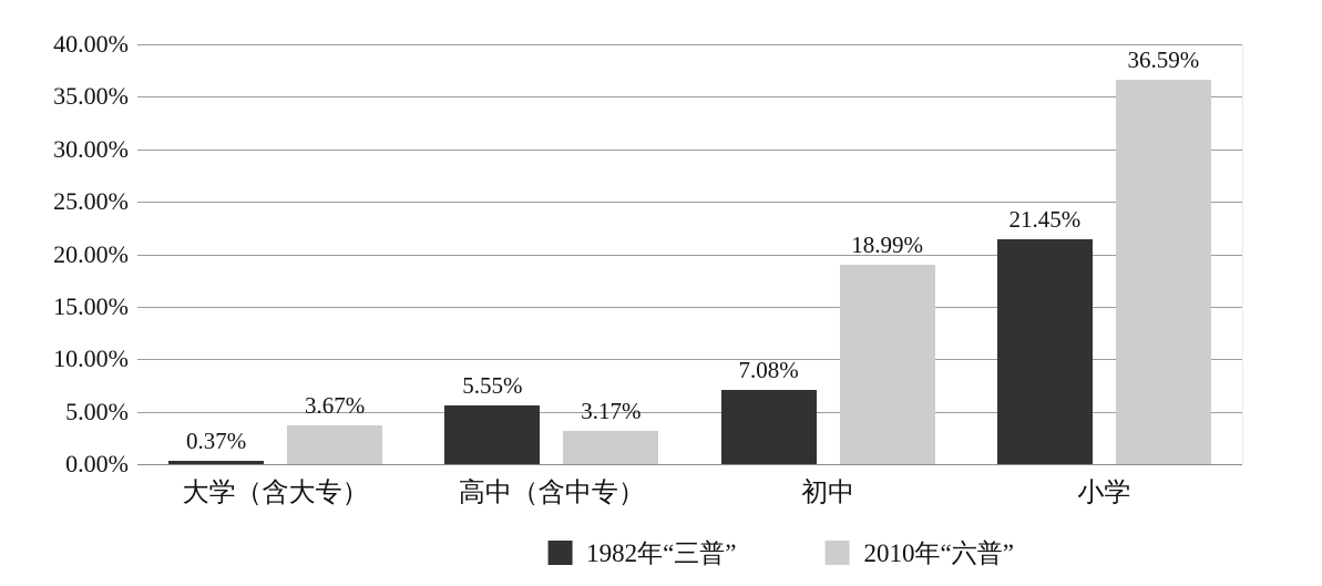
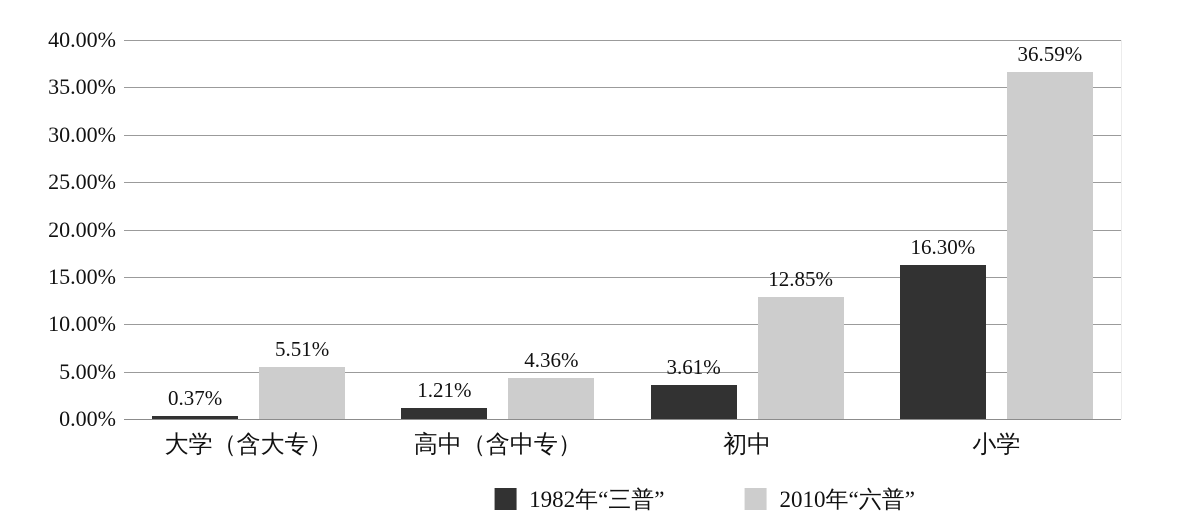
2010年“六普”/大学（含大专）: 3.67% -> 5.51%
1982年“三普”/高中（含中专）: 5.55% -> 1.21%
2010年“六普”/高中（含中专）: 3.17% -> 4.36%
1982年“三普”/初中: 7.08% -> 3.61%
2010年“六普”/初中: 18.99% -> 12.85%
1982年“三普”/小学: 21.45% -> 16.30%
